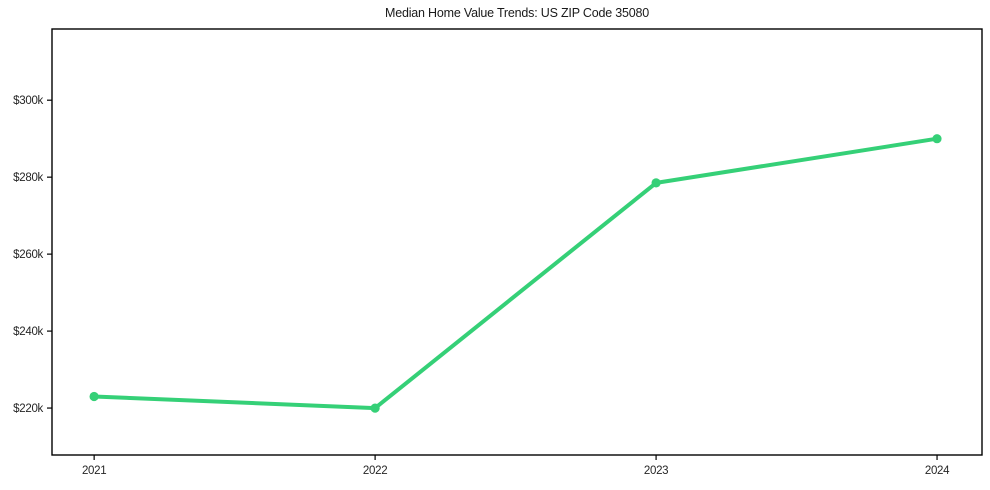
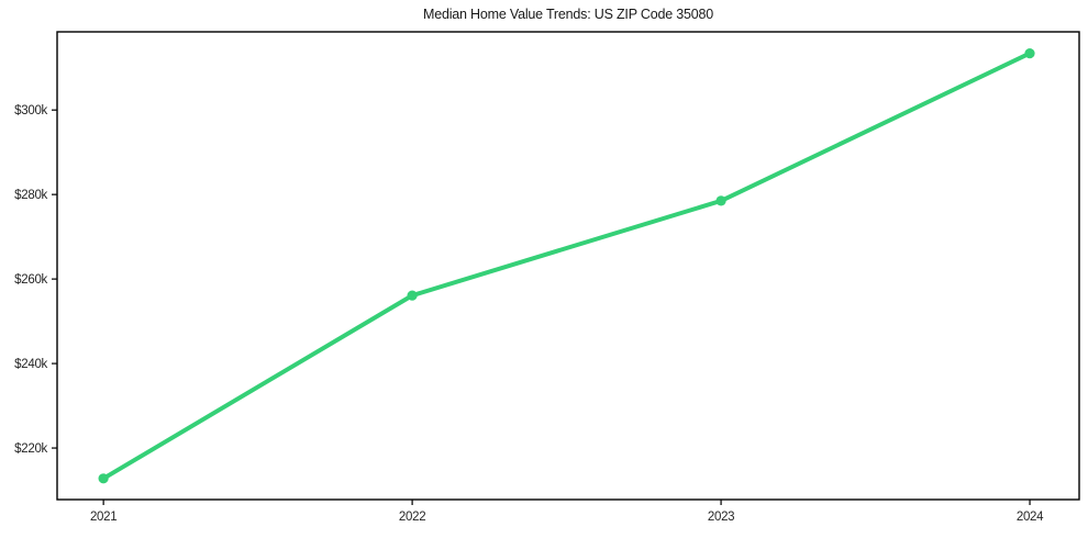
2021: $223k -> $213k
2022: $220k -> $256k
2024: $290k -> $313k
